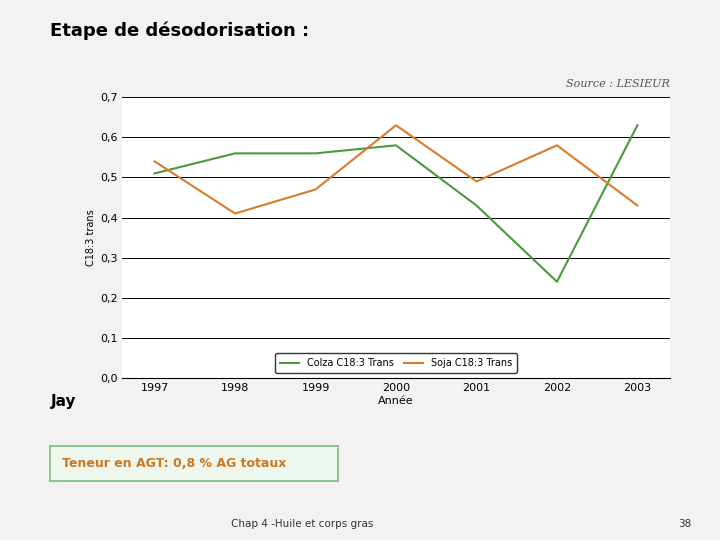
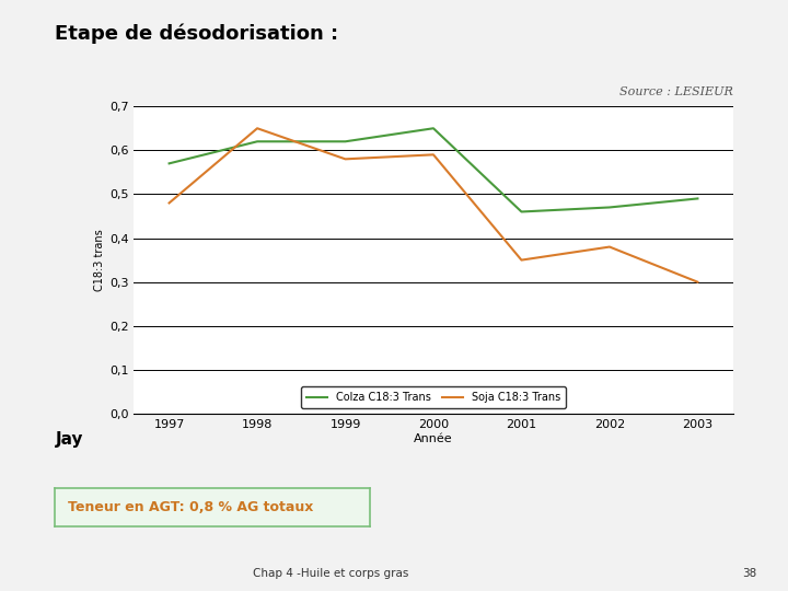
Colza C18:3 Trans/1997: 0,51 -> 0,57
Soja C18:3 Trans/1997: 0,54 -> 0,48
Colza C18:3 Trans/1998: 0,56 -> 0,62
Soja C18:3 Trans/1998: 0,41 -> 0,65
Colza C18:3 Trans/1999: 0,56 -> 0,62
Soja C18:3 Trans/1999: 0,47 -> 0,58
Colza C18:3 Trans/2000: 0,58 -> 0,65
Soja C18:3 Trans/2000: 0,63 -> 0,59
Colza C18:3 Trans/2001: 0,43 -> 0,46
Soja C18:3 Trans/2001: 0,49 -> 0,35
Colza C18:3 Trans/2002: 0,24 -> 0,47
Soja C18:3 Trans/2002: 0,58 -> 0,38
Colza C18:3 Trans/2003: 0,63 -> 0,49
Soja C18:3 Trans/2003: 0,43 -> 0,30
